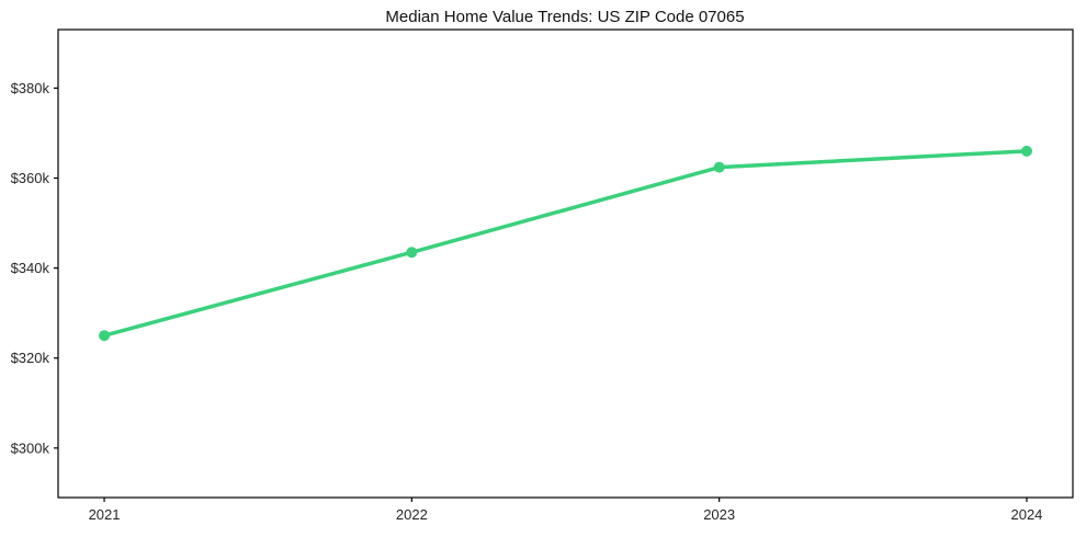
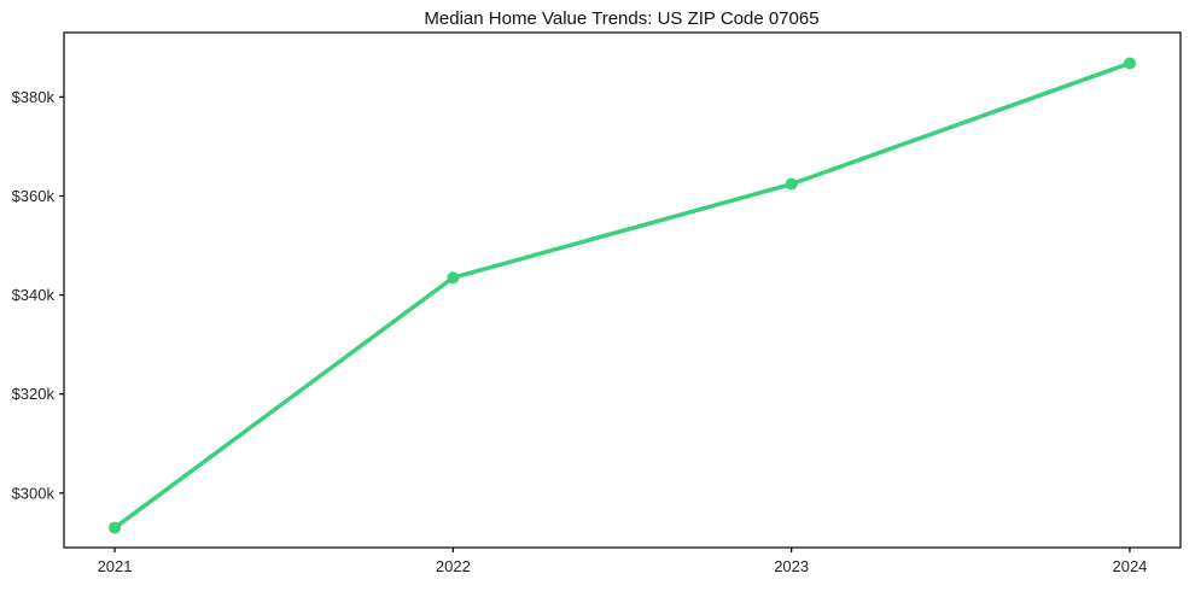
2021: $325k -> $293k
2024: $366k -> $387k
